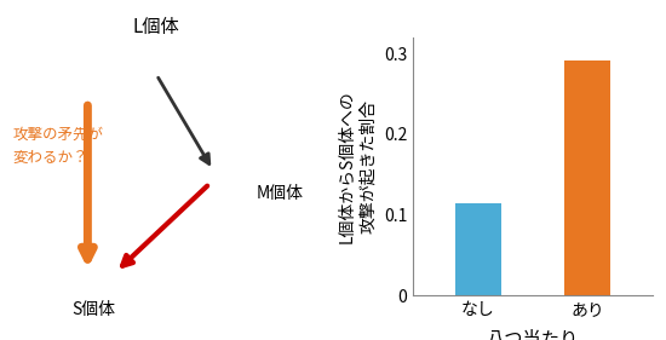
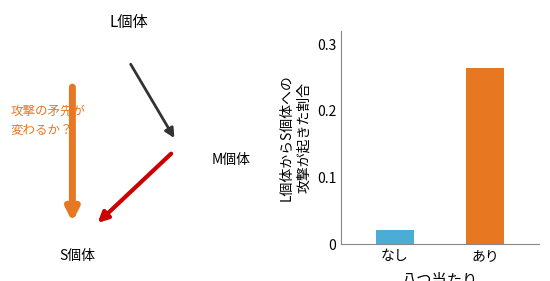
なし: 0.115 -> 0.022
あり: 0.292 -> 0.264
